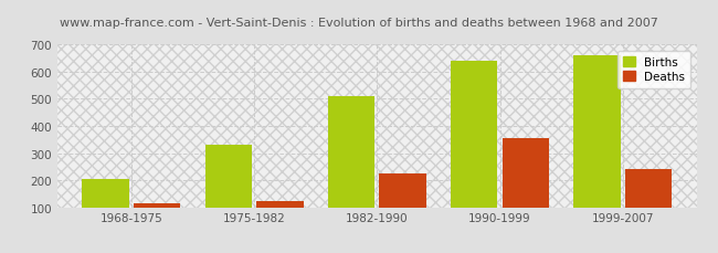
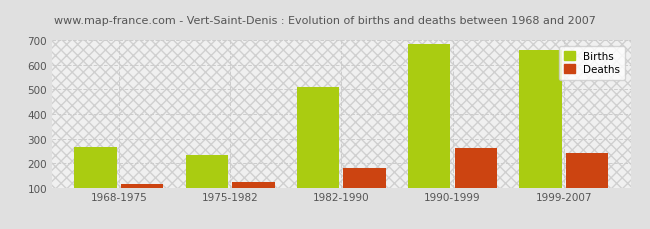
Births/1968-1975: 205 -> 265
Births/1975-1982: 330 -> 232
Deaths/1982-1990: 225 -> 181
Births/1990-1999: 640 -> 686
Deaths/1990-1999: 355 -> 261
